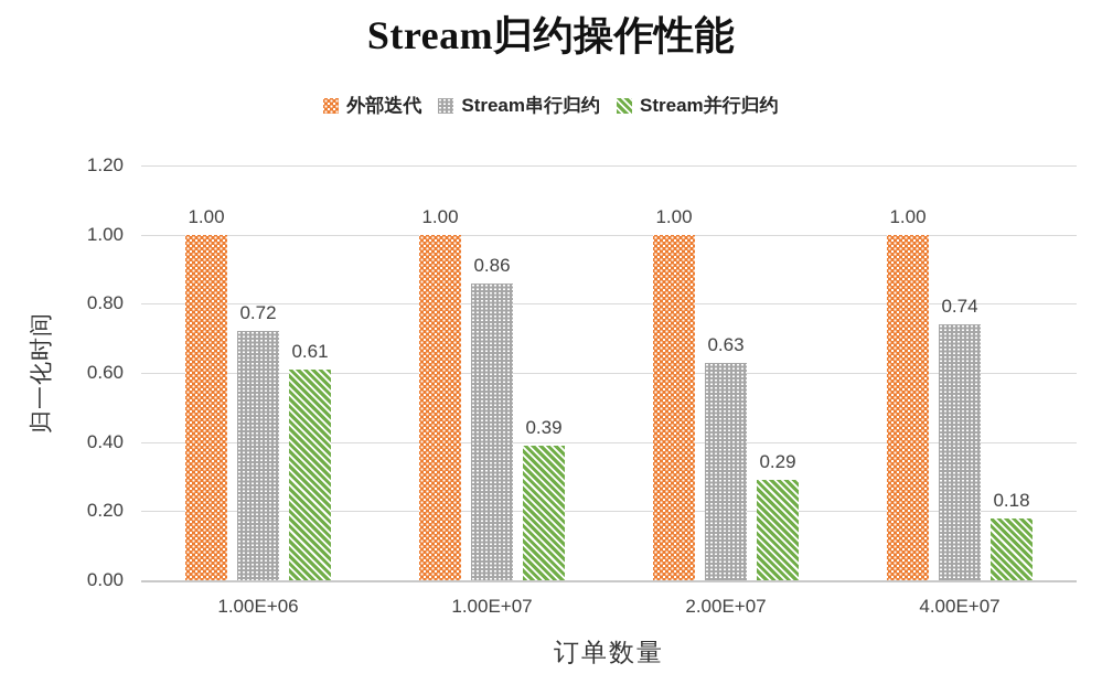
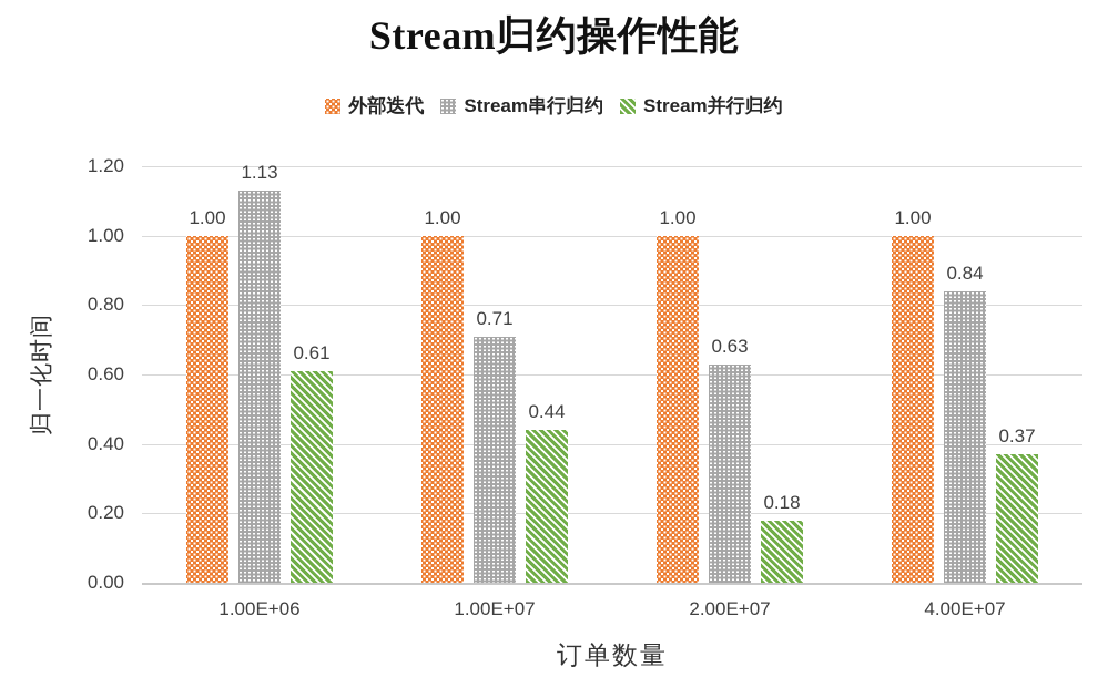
Stream串行归约/1.00E+06: 0.72 -> 1.13
Stream串行归约/1.00E+07: 0.86 -> 0.71
Stream并行归约/1.00E+07: 0.39 -> 0.44
Stream并行归约/2.00E+07: 0.29 -> 0.18
Stream串行归约/4.00E+07: 0.74 -> 0.84
Stream并行归约/4.00E+07: 0.18 -> 0.37
